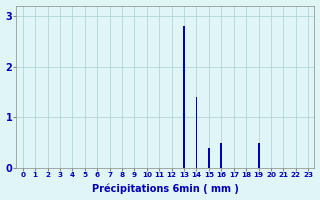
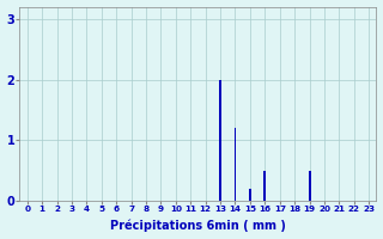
13: 2.8 -> 2.0
14: 1.4 -> 1.2
15: 0.4 -> 0.2
